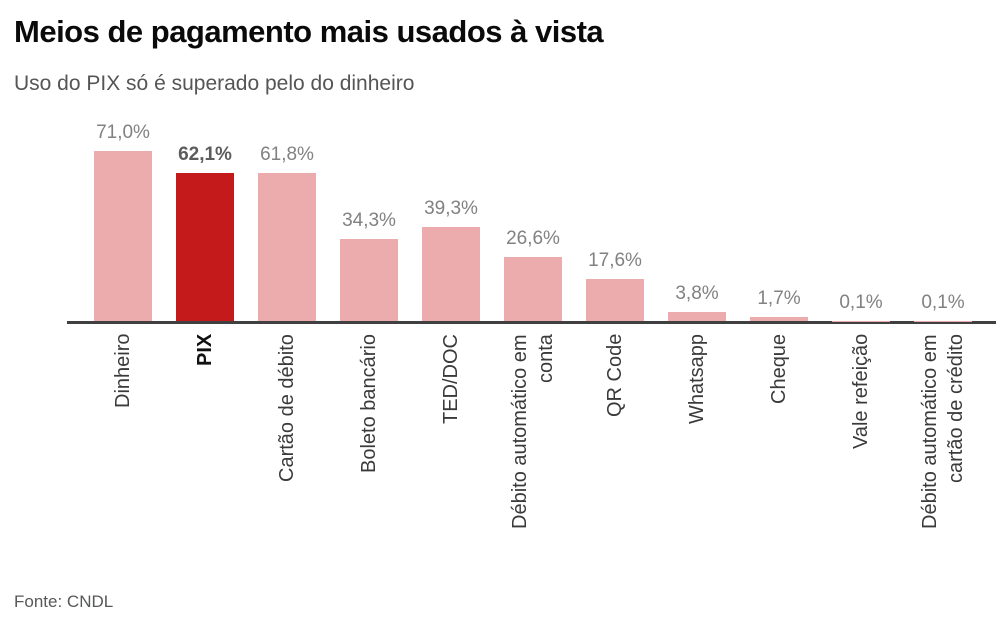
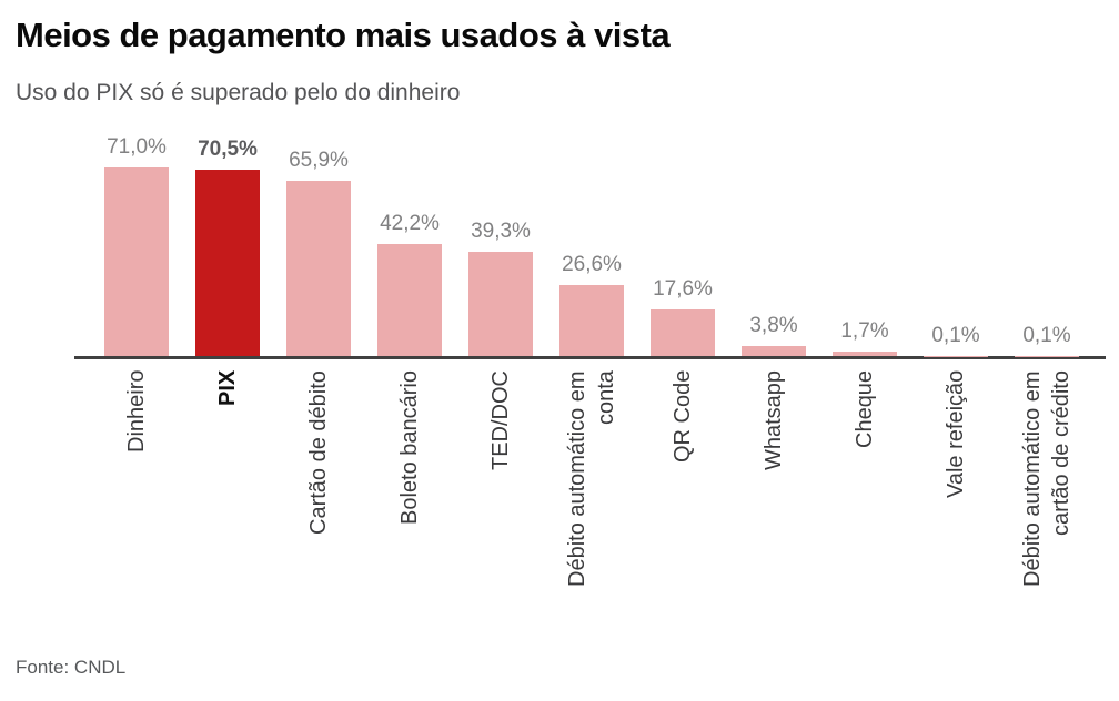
PIX: 62,1% -> 70,5%
Cartão de débito: 61,8% -> 65,9%
Boleto bancário: 34,3% -> 42,2%
